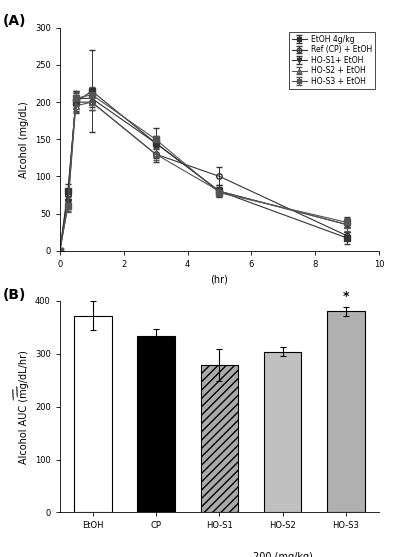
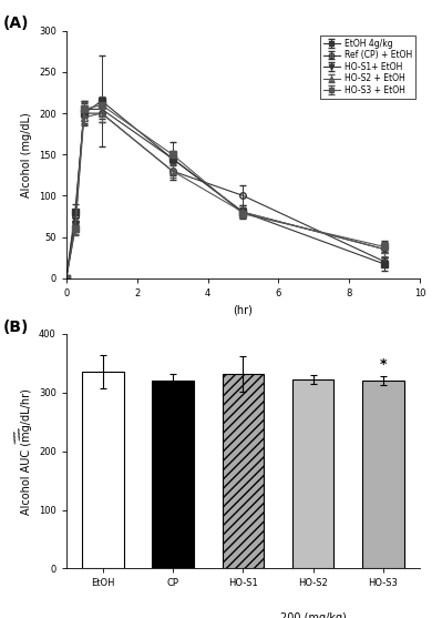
EtOH: 372 -> 335
CP: 334 -> 320
HO-S1: 278 -> 332
HO-S2: 304 -> 322
HO-S3: 380 -> 320
